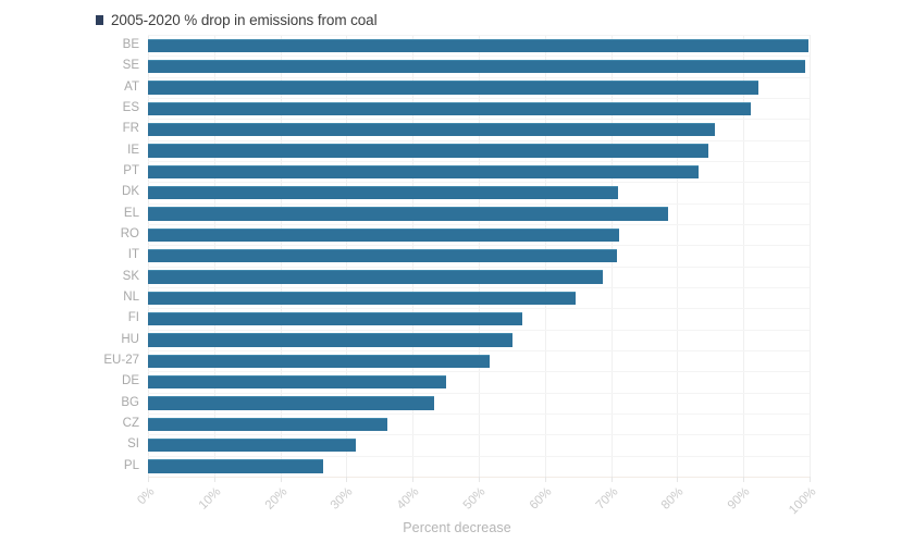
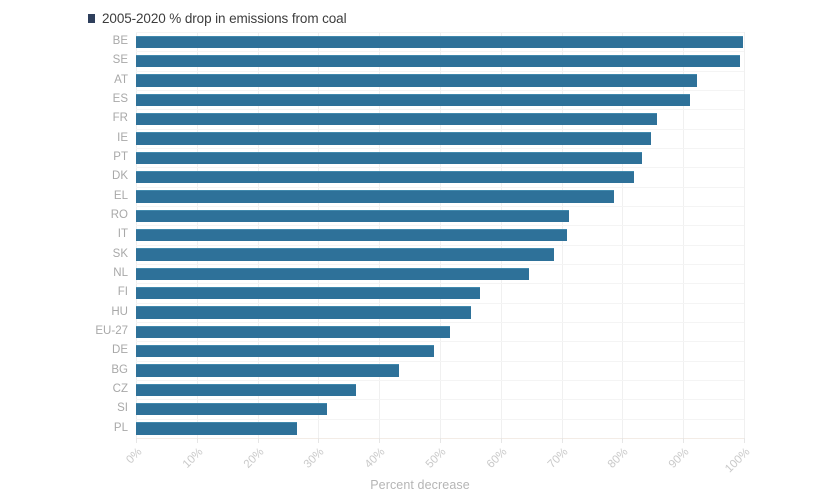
DK: 71% -> 82%
DE: 45% -> 49%
